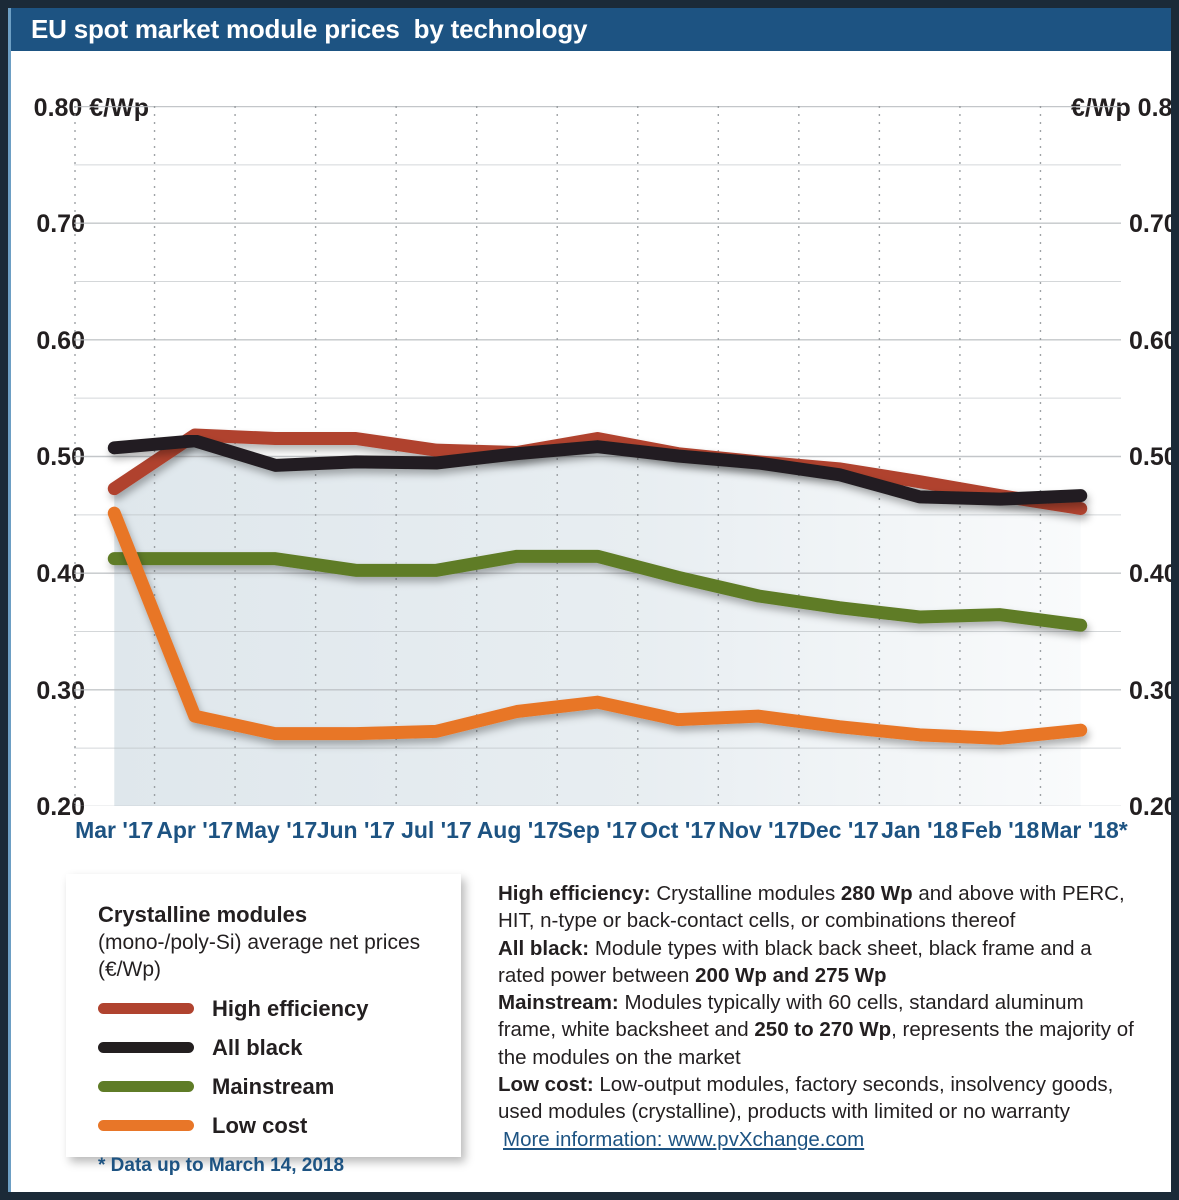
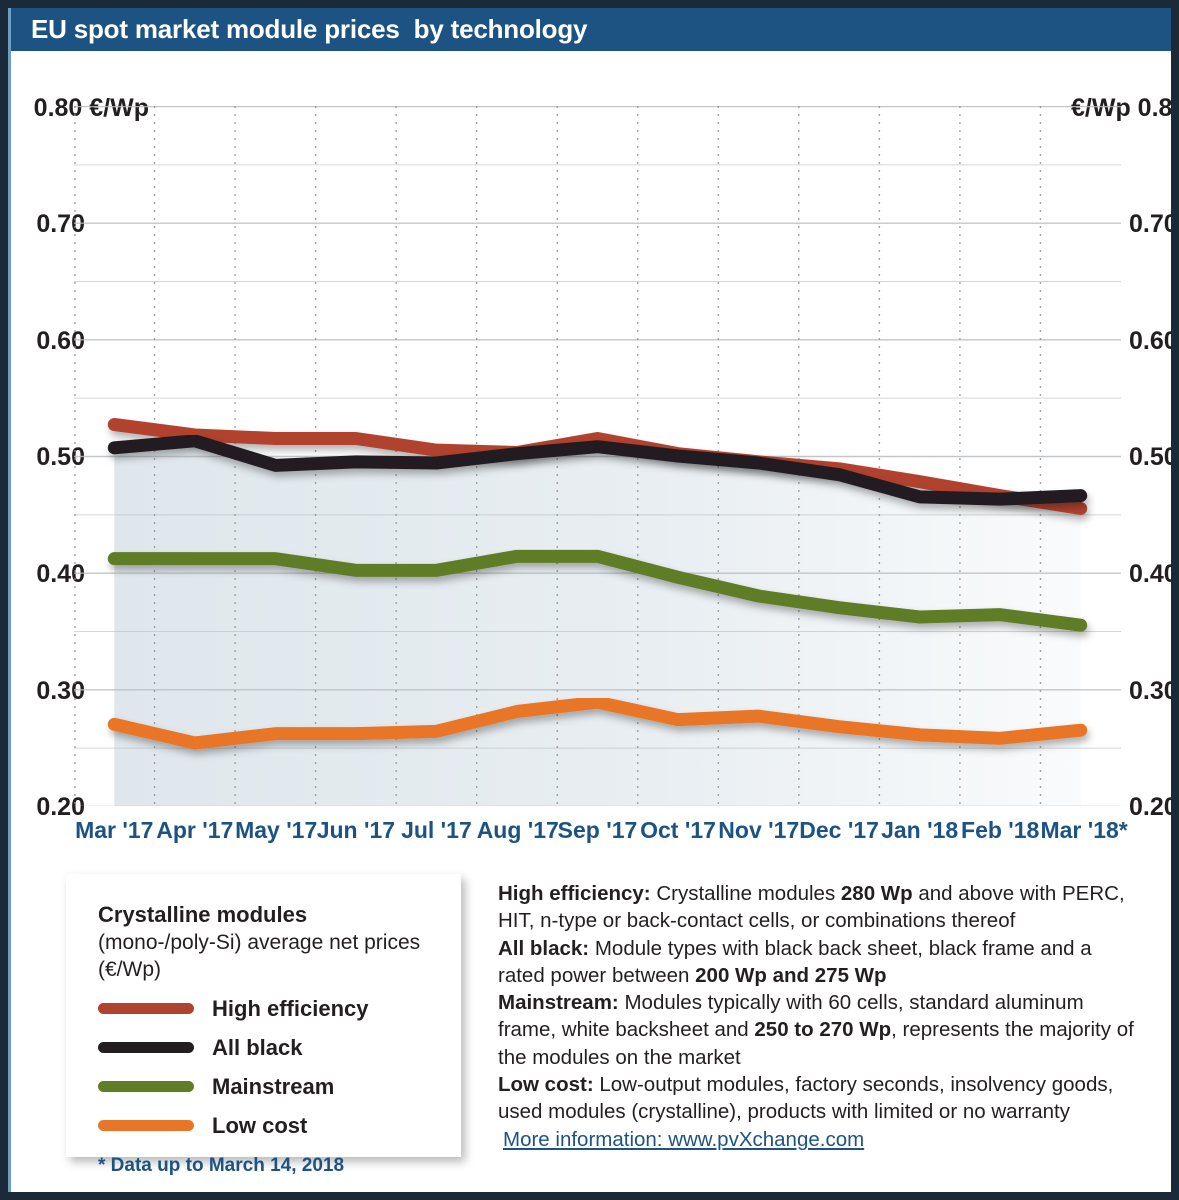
High efficiency/Mar '17: 0.472 -> 0.527
Low cost/Mar '17: 0.451 -> 0.270
Low cost/Apr '17: 0.277 -> 0.254
